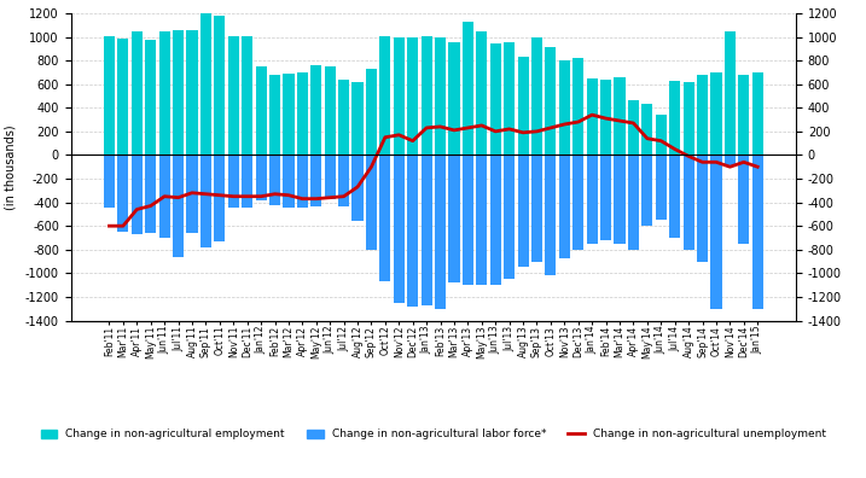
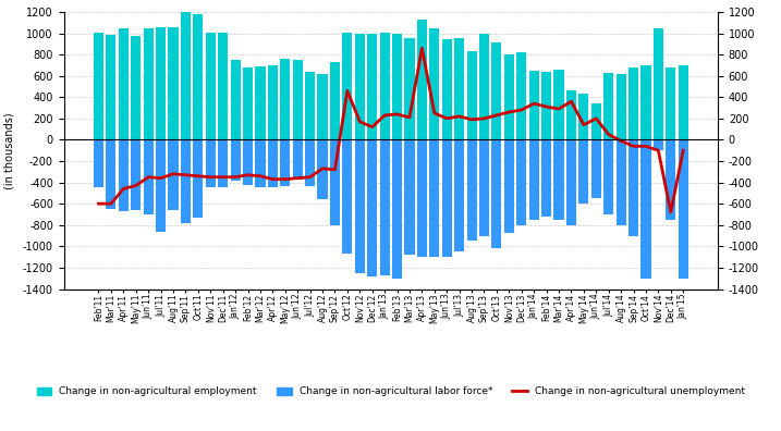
Change in non-agricultural unemployment/Sep'12: -100 -> -280
Change in non-agricultural unemployment/Oct'12: 150 -> 460
Change in non-agricultural unemployment/Apr'13: 230 -> 860
Change in non-agricultural unemployment/Apr'14: 270 -> 360
Change in non-agricultural unemployment/Jun'14: 120 -> 200
Change in non-agricultural unemployment/Dec'14: -60 -> -680
